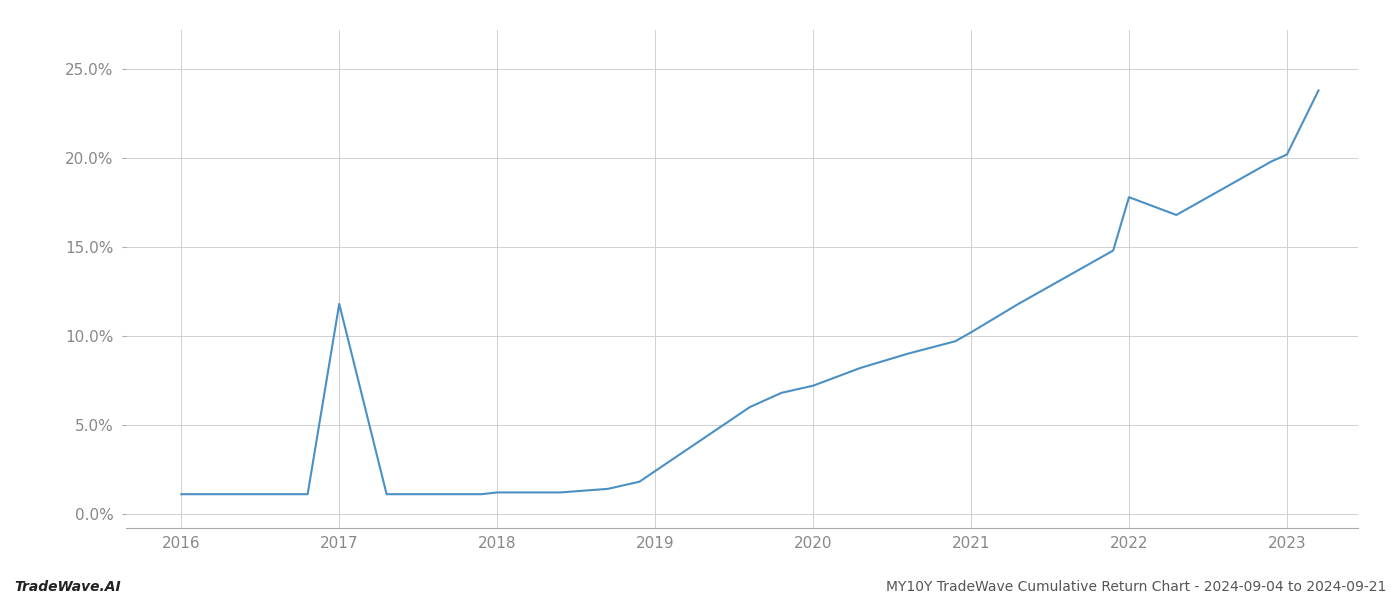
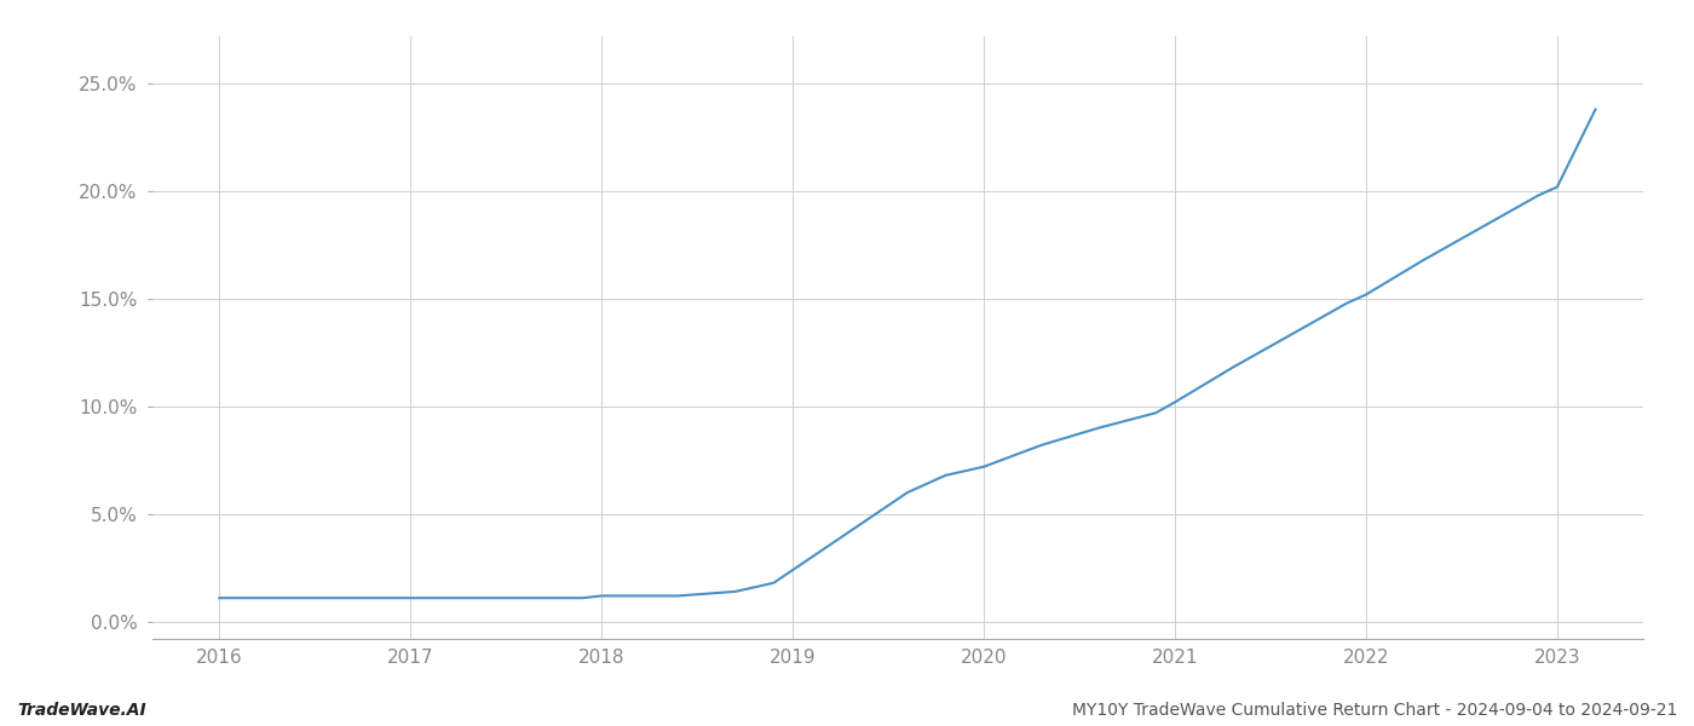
2017: 11.8% -> 1.1%
2022: 17.8% -> 15.2%
